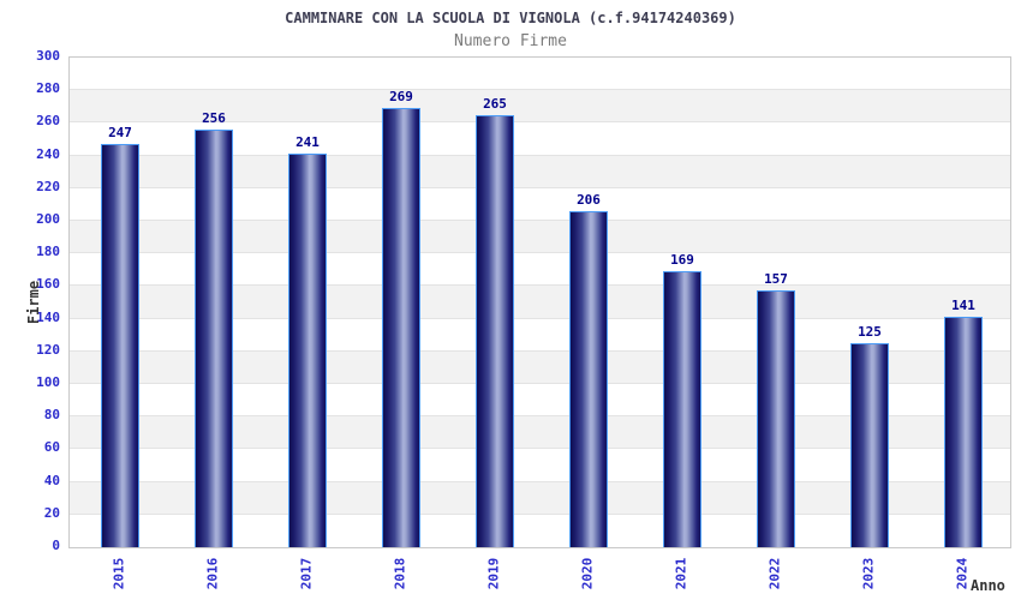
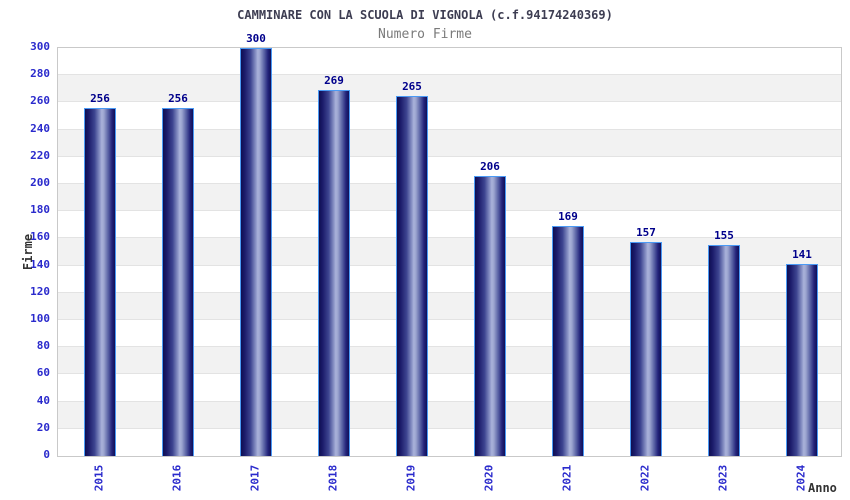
2015: 247 -> 256
2017: 241 -> 300
2023: 125 -> 155
